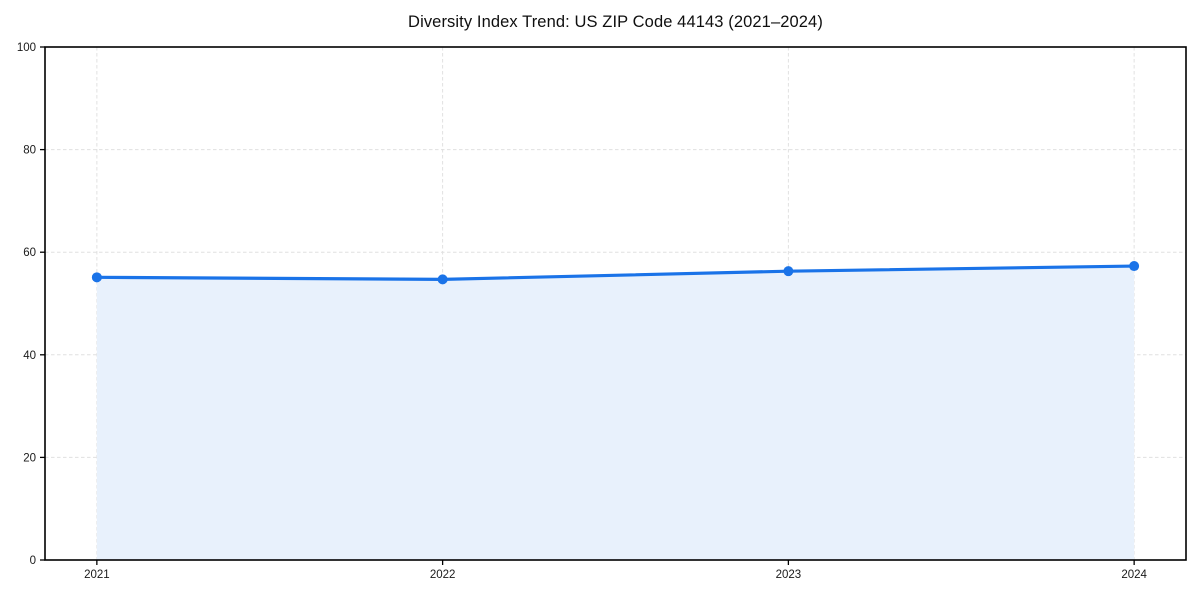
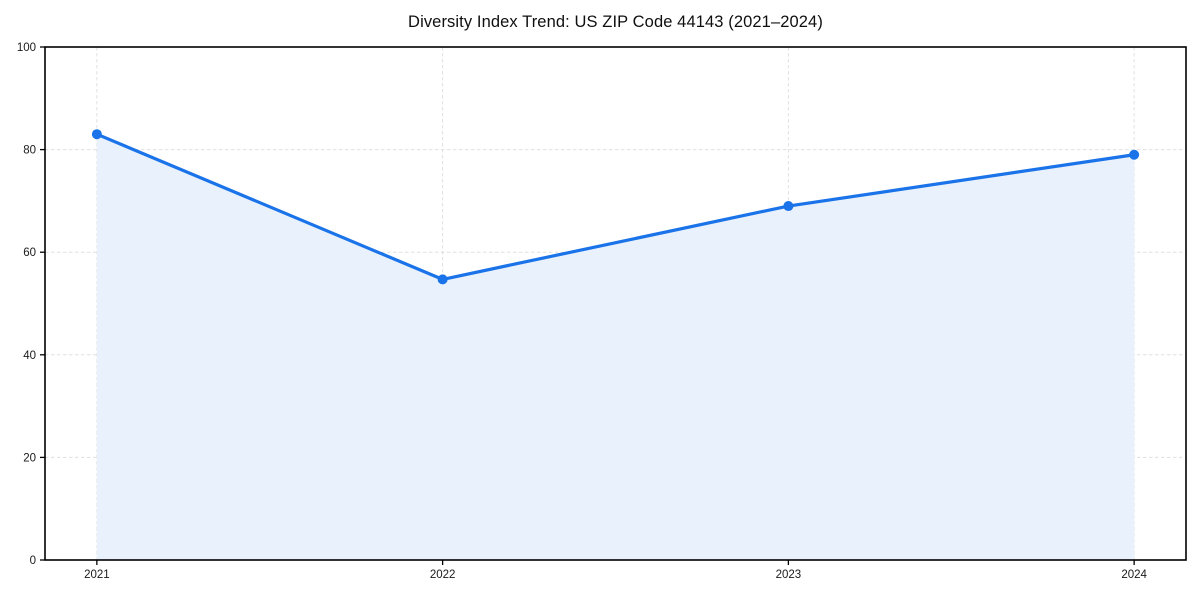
2021: 55 -> 83
2023: 56 -> 69
2024: 57 -> 79
